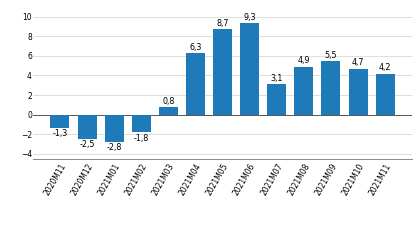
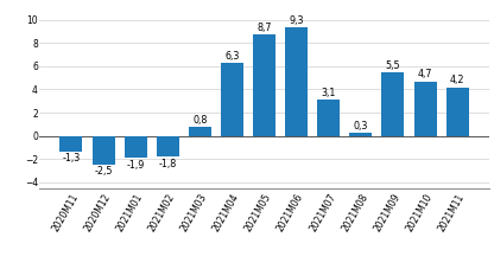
2021M01: -2,8 -> -1,9
2021M08: 4,9 -> 0,3
